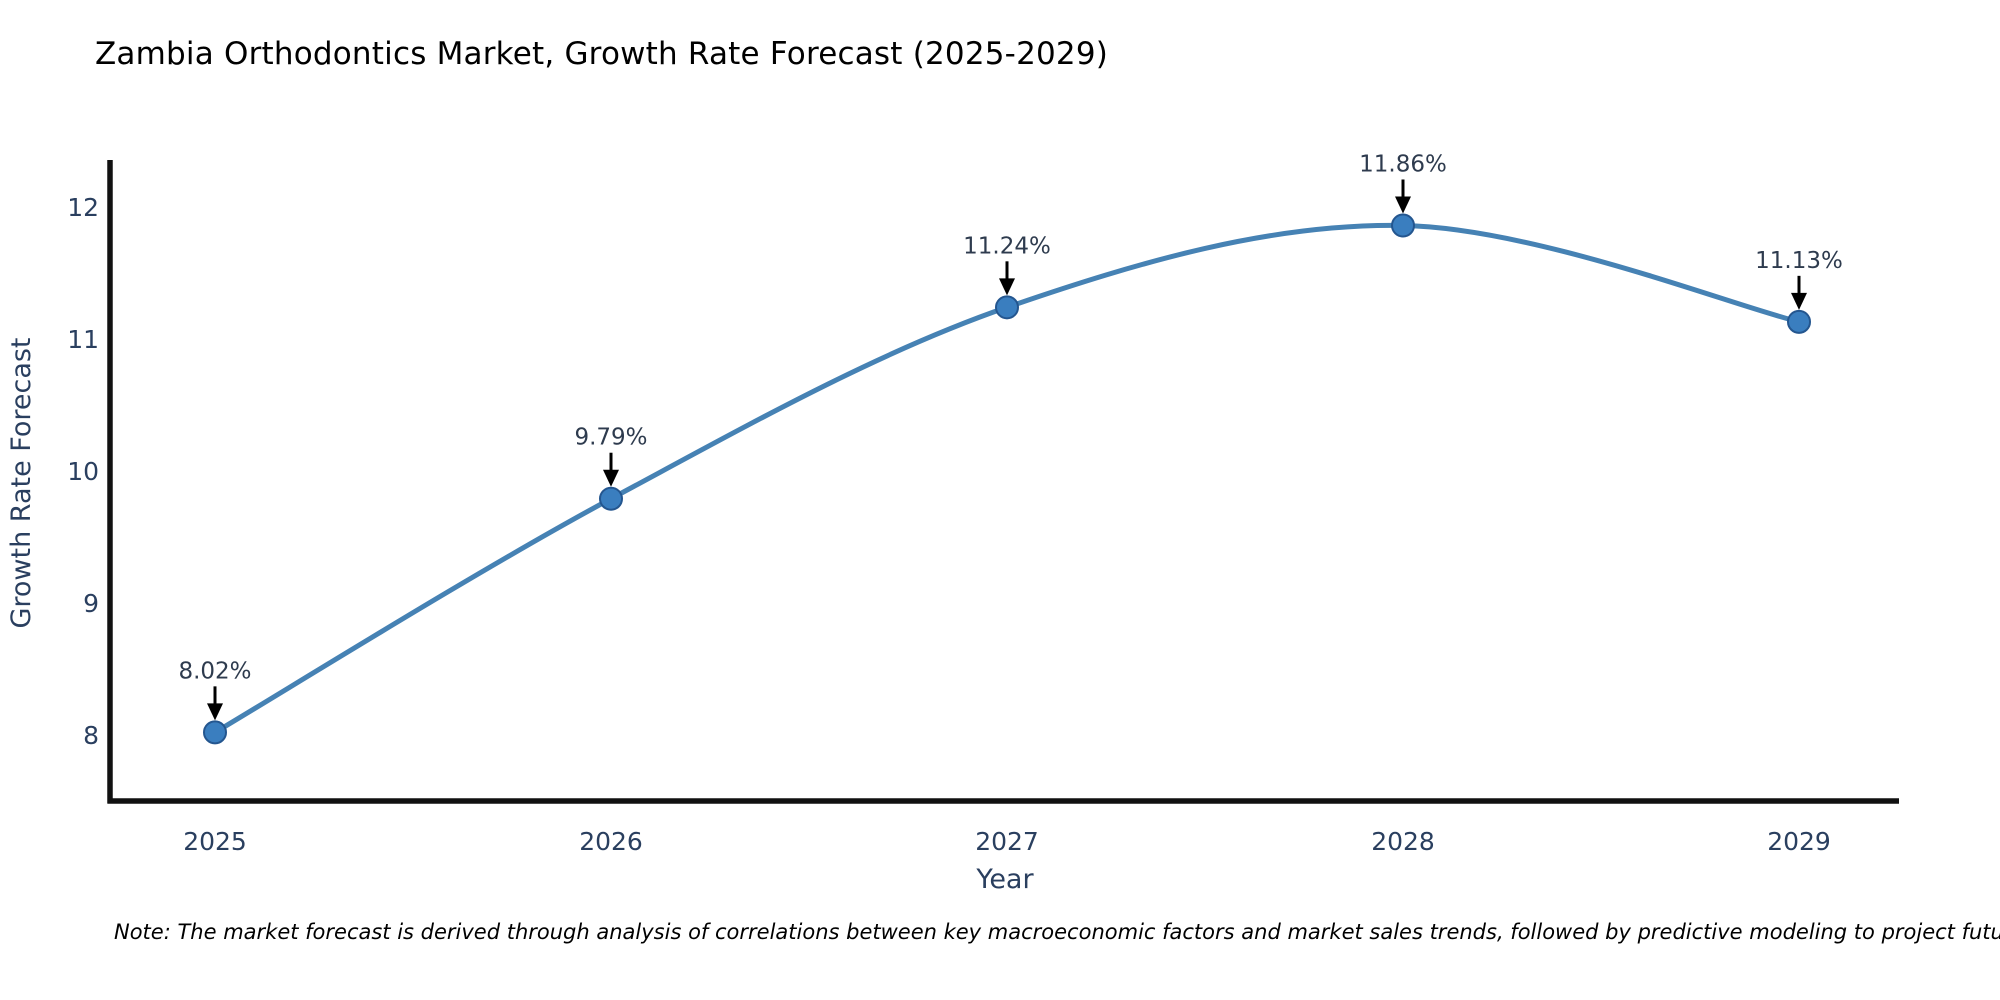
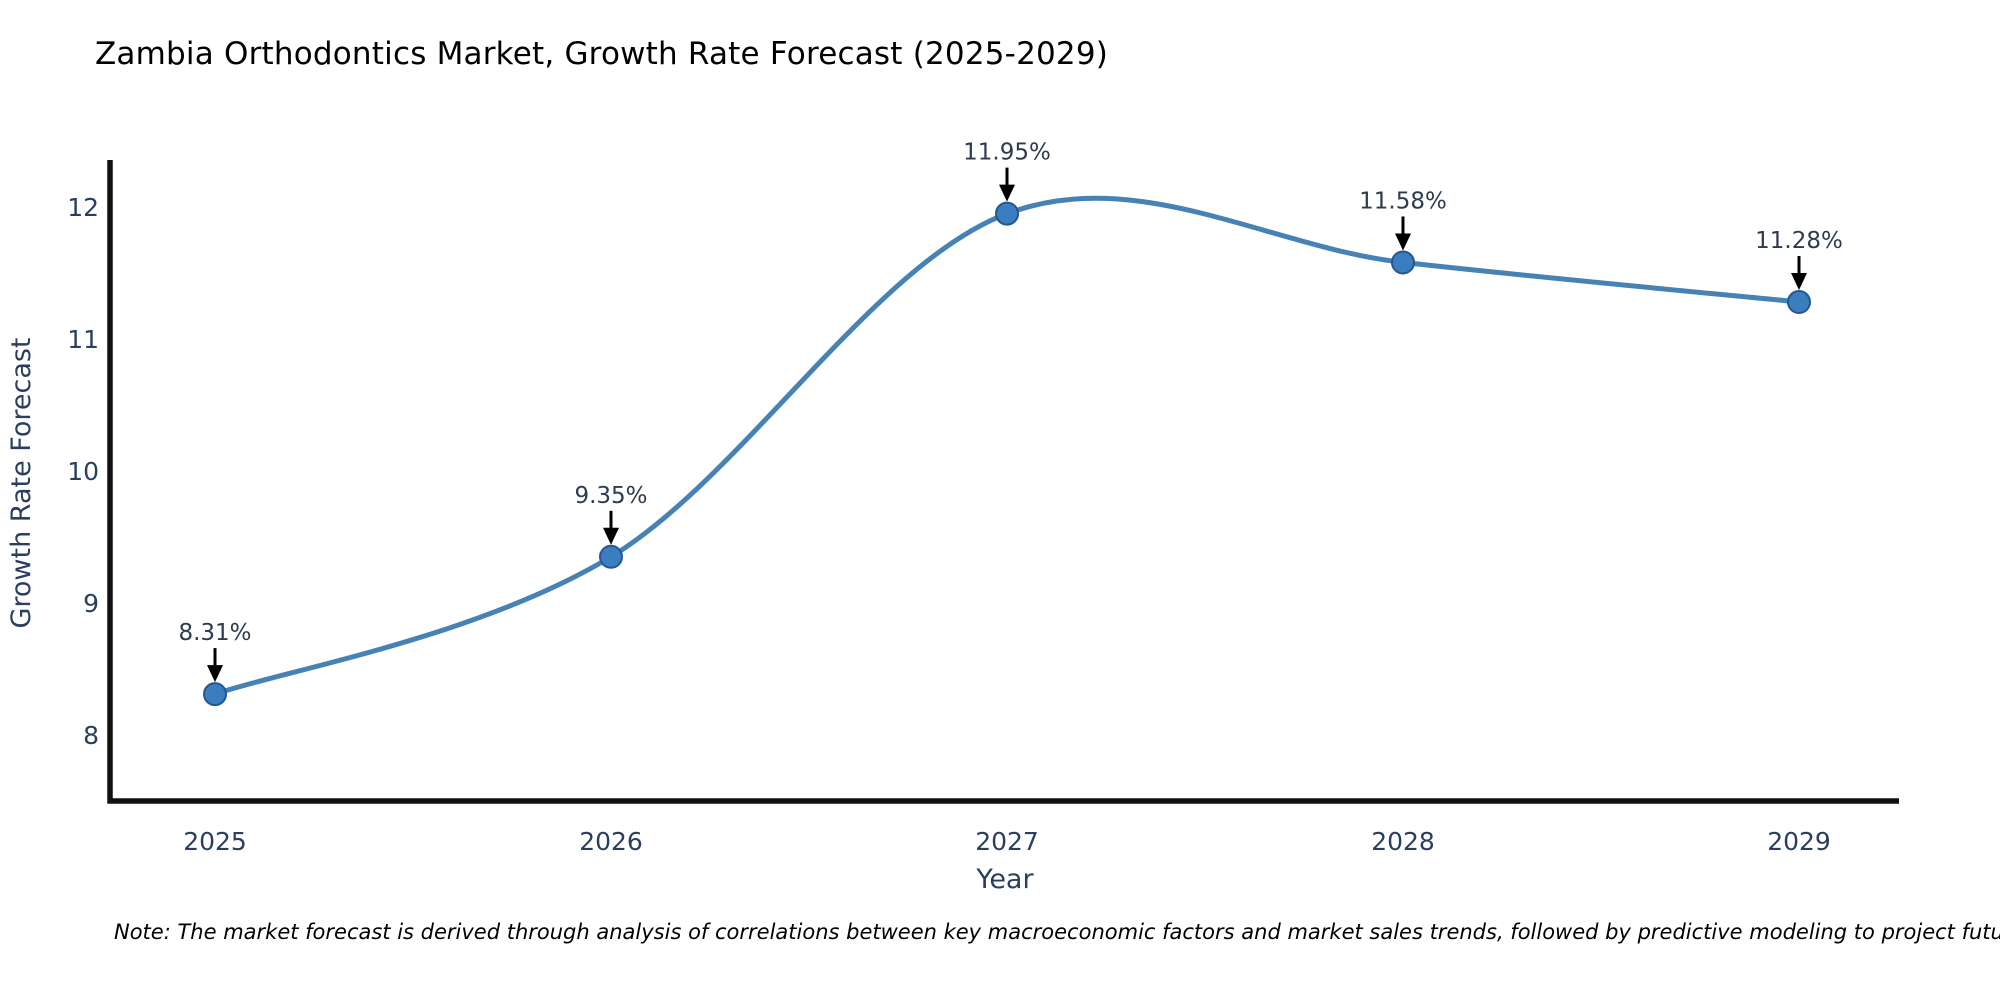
2025: 8.02% -> 8.31%
2026: 9.79% -> 9.35%
2027: 11.24% -> 11.95%
2028: 11.86% -> 11.58%
2029: 11.13% -> 11.28%
